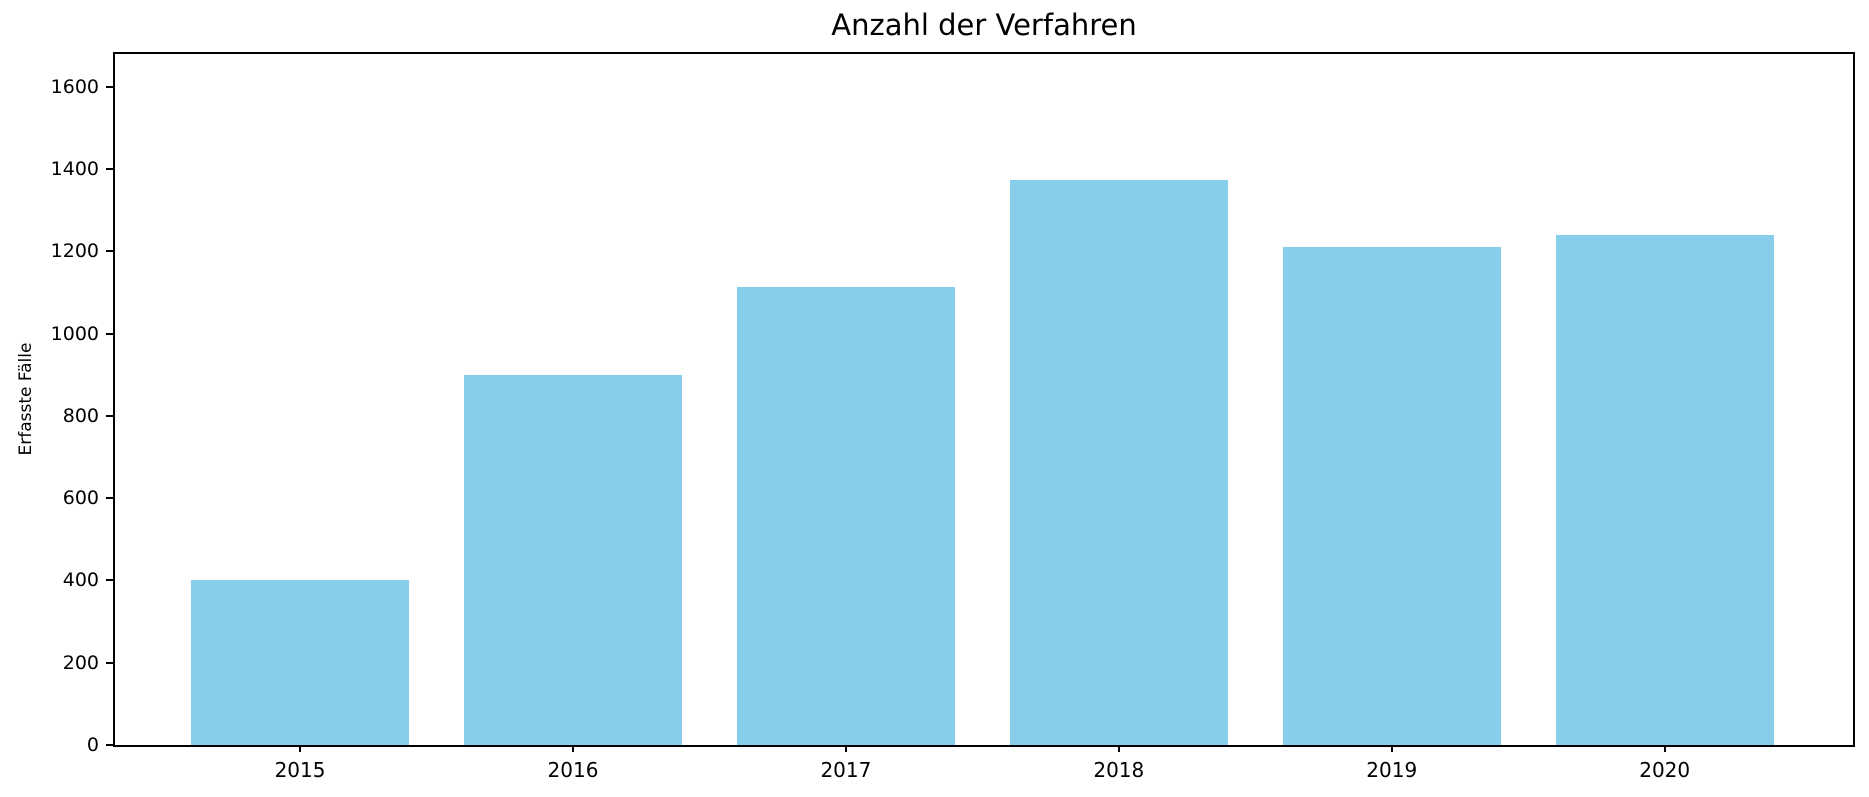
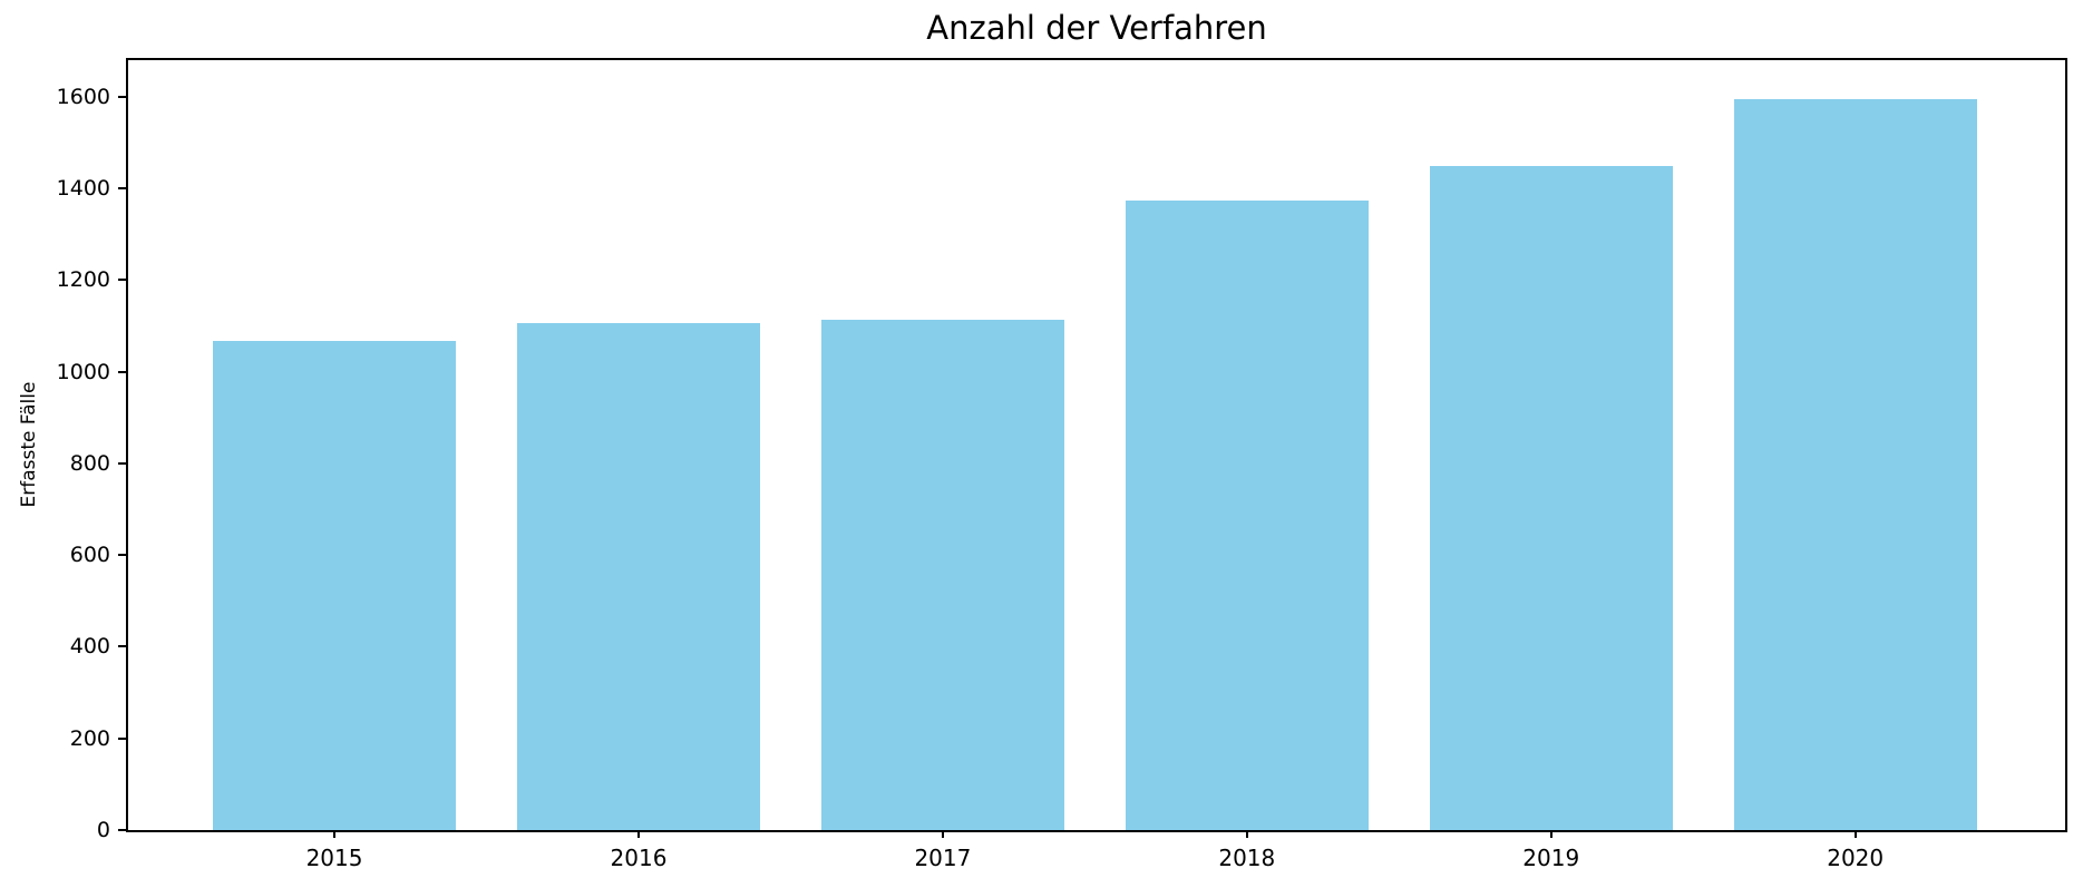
2015: 400 -> 1070
2016: 900 -> 1110
2019: 1210 -> 1450
2020: 1240 -> 1600
